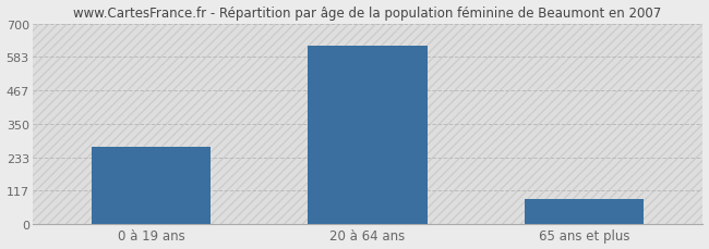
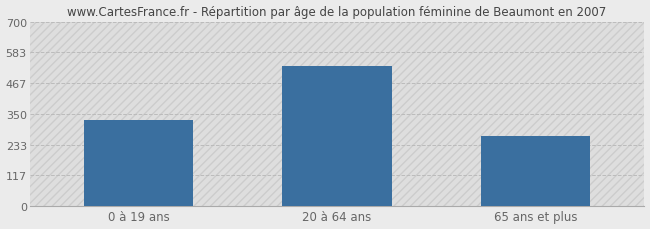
0 à 19 ans: 271 -> 325
20 à 64 ans: 622 -> 530
65 ans et plus: 90 -> 265
